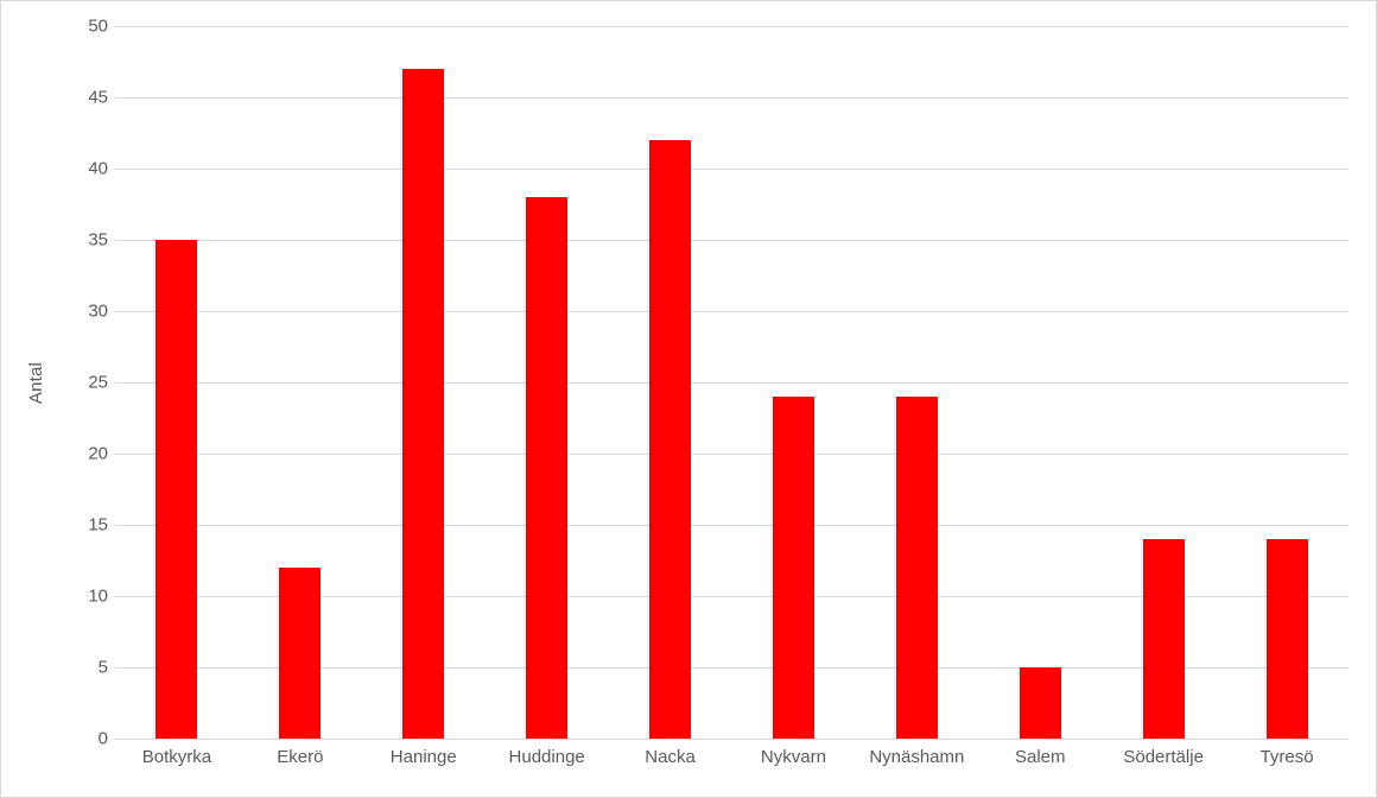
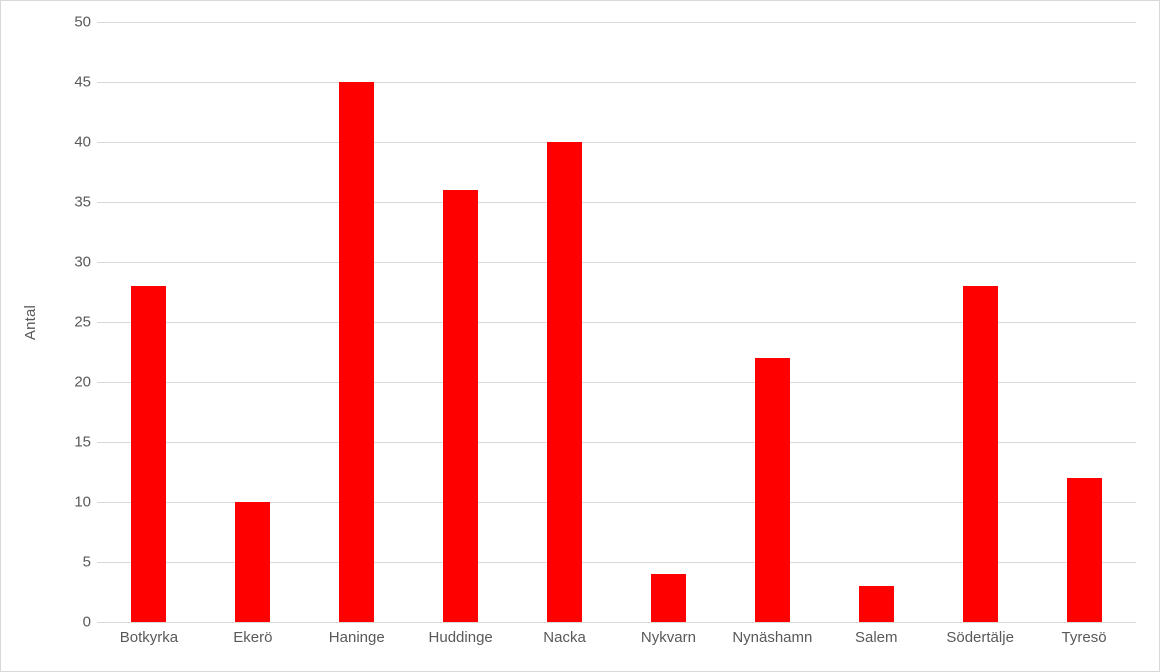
Botkyrka: 35 -> 28
Ekerö: 12 -> 10
Haninge: 47 -> 45
Huddinge: 38 -> 36
Nacka: 42 -> 40
Nykvarn: 24 -> 4
Nynäshamn: 24 -> 22
Salem: 5 -> 3
Södertälje: 14 -> 28
Tyresö: 14 -> 12
